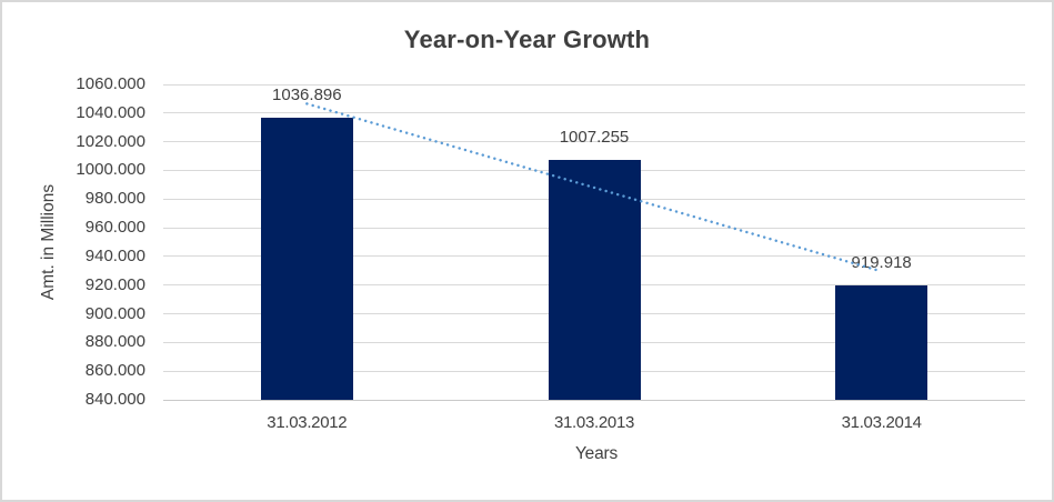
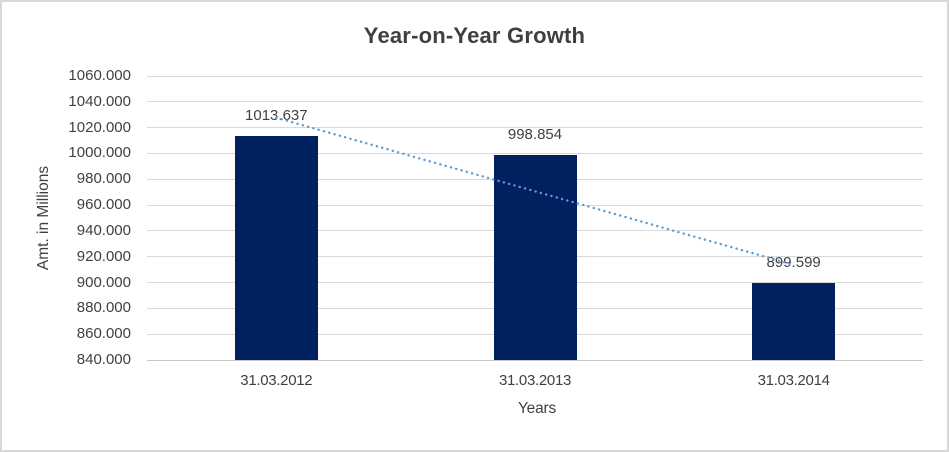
31.03.2012: 1036.896 -> 1013.637
31.03.2013: 1007.255 -> 998.854
31.03.2014: 919.918 -> 899.599
